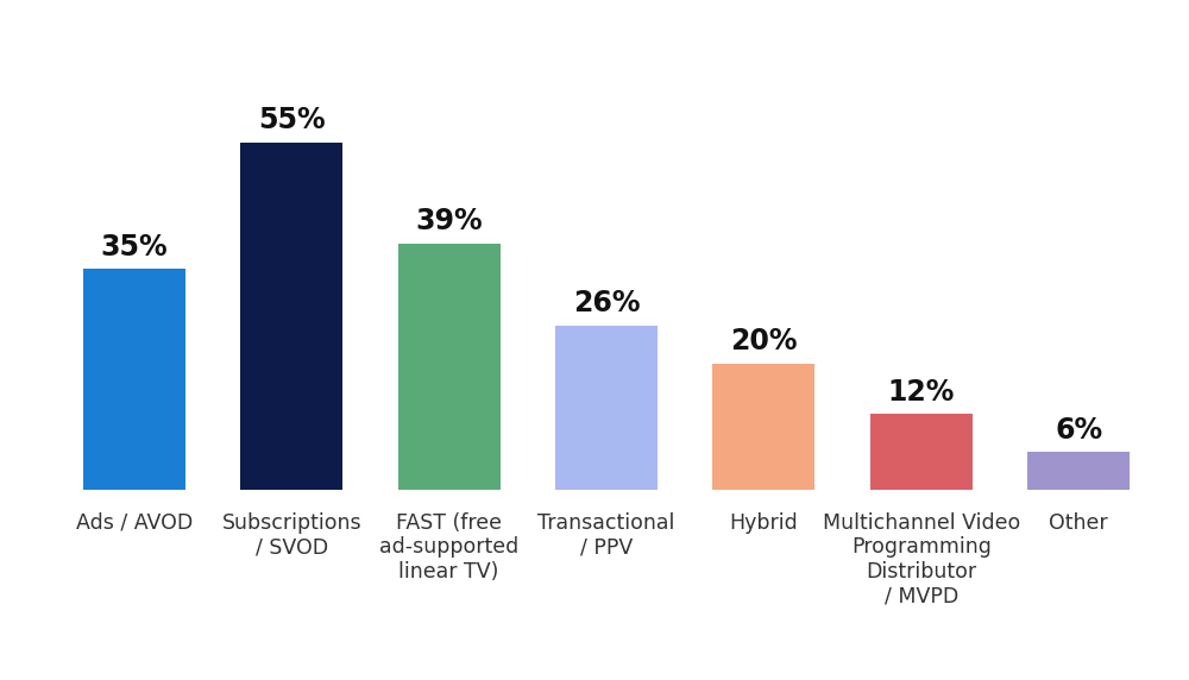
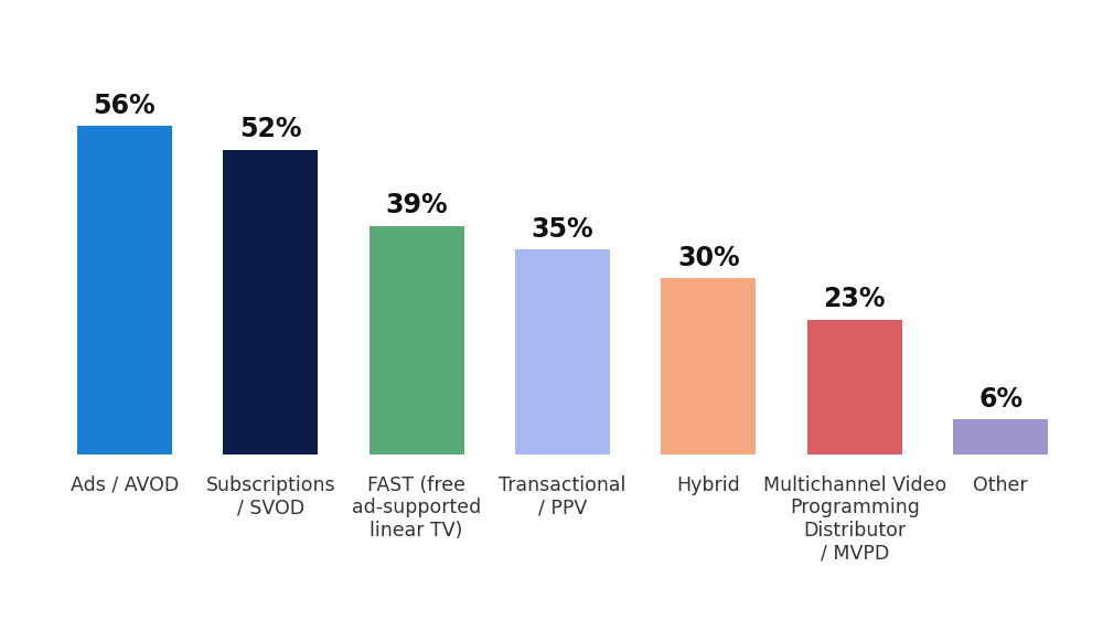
Ads / AVOD: 35% -> 56%
Subscriptions / SVOD: 55% -> 52%
Transactional / PPV: 26% -> 35%
Hybrid: 20% -> 30%
Multichannel Video Programming Distributor / MVPD: 12% -> 23%
